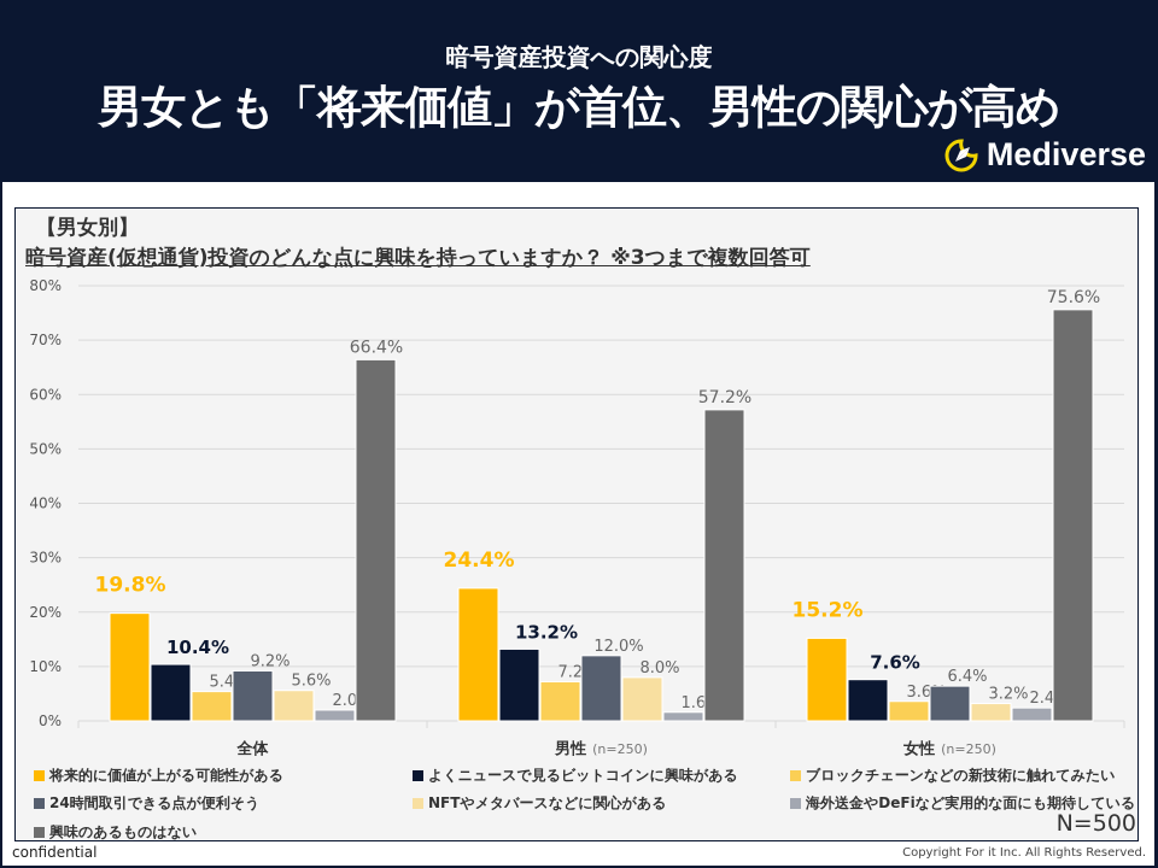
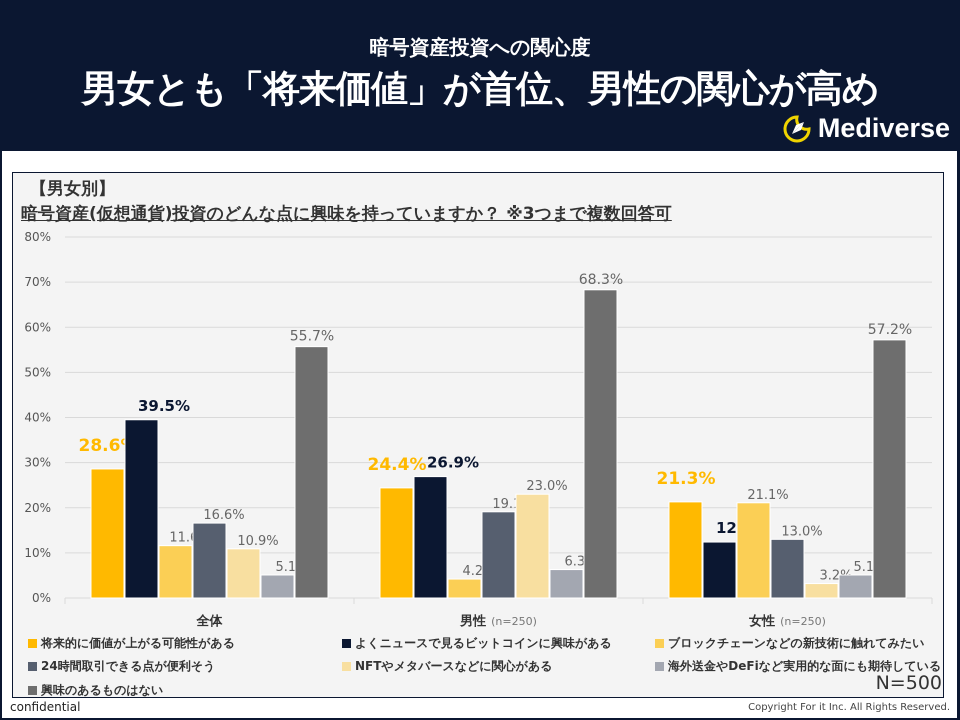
将来的に価値が上がる可能性がある/全体: 19.8% -> 28.6%
よくニュースで見るビットコインに興味がある/全体: 10.4% -> 39.5%
ブロックチェーンなどの新技術に触れてみたい/全体: 5.4% -> 11.6%
24時間取引できる点が便利そう/全体: 9.2% -> 16.6%
NFTやメタバースなどに関心がある/全体: 5.6% -> 10.9%
海外送金やDeFiなど実用的な面にも期待している/全体: 2.0% -> 5.1%
興味のあるものはない/全体: 66.4% -> 55.7%
よくニュースで見るビットコインに興味がある/男性: 13.2% -> 26.9%
ブロックチェーンなどの新技術に触れてみたい/男性: 7.2% -> 4.2%
24時間取引できる点が便利そう/男性: 12.0% -> 19.1%
NFTやメタバースなどに関心がある/男性: 8.0% -> 23.0%
海外送金やDeFiなど実用的な面にも期待している/男性: 1.6% -> 6.3%
興味のあるものはない/男性: 57.2% -> 68.3%
将来的に価値が上がる可能性がある/女性: 15.2% -> 21.3%
よくニュースで見るビットコインに興味がある/女性: 7.6% -> 12.4%
ブロックチェーンなどの新技術に触れてみたい/女性: 3.6% -> 21.1%
24時間取引できる点が便利そう/女性: 6.4% -> 13.0%
海外送金やDeFiなど実用的な面にも期待している/女性: 2.4% -> 5.1%
興味のあるものはない/女性: 75.6% -> 57.2%
